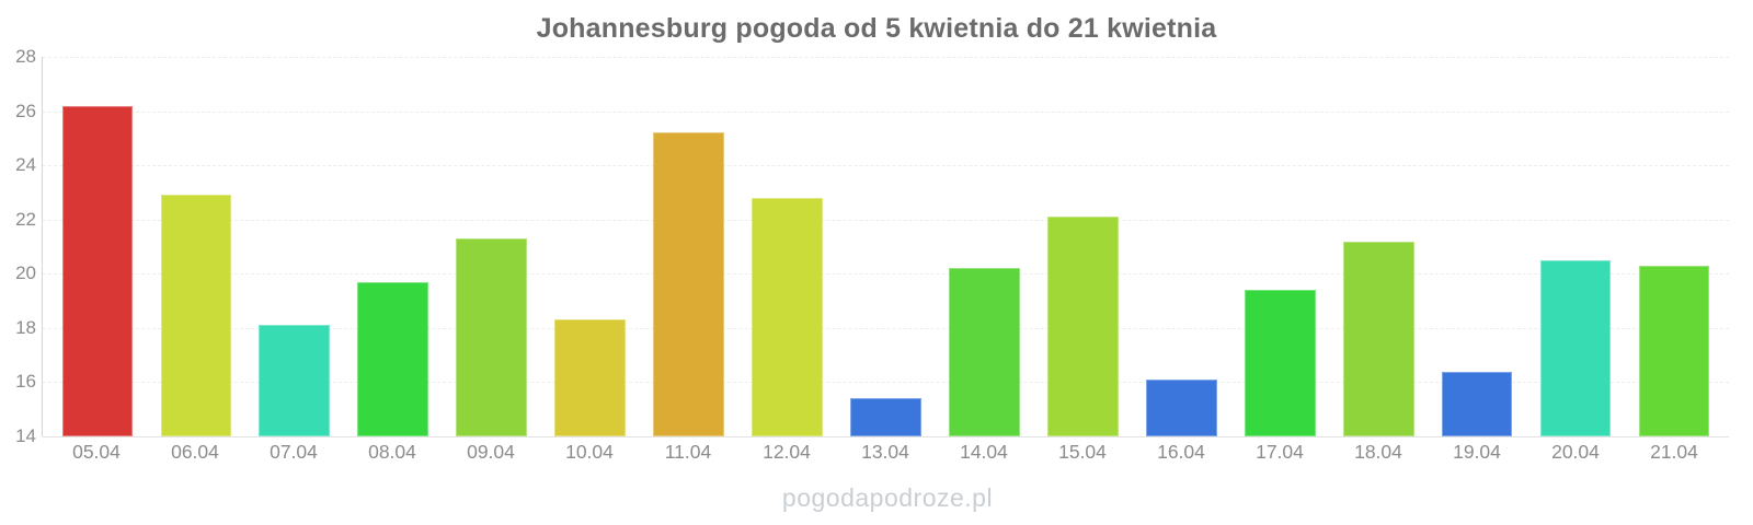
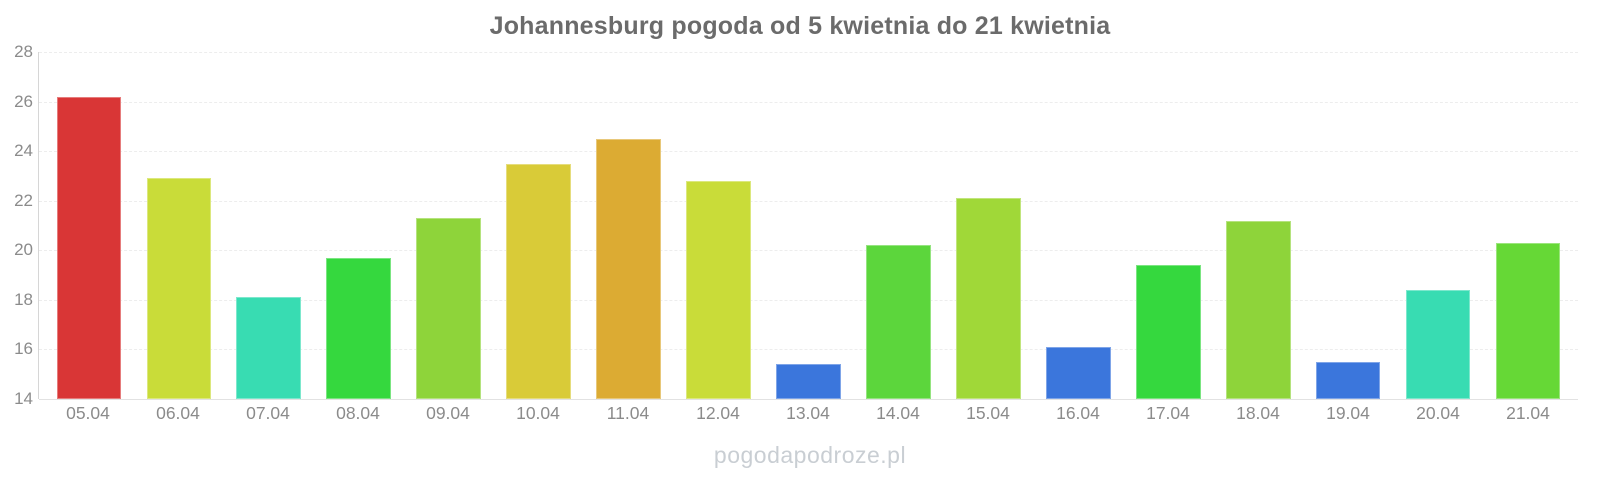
10.04: 18.3 -> 23.5
11.04: 25.2 -> 24.5
19.04: 16.4 -> 15.5
20.04: 20.5 -> 18.4
